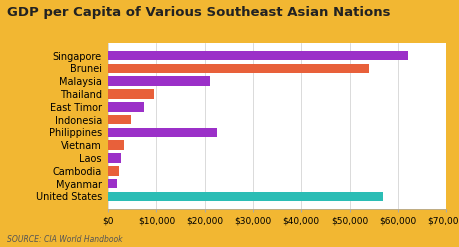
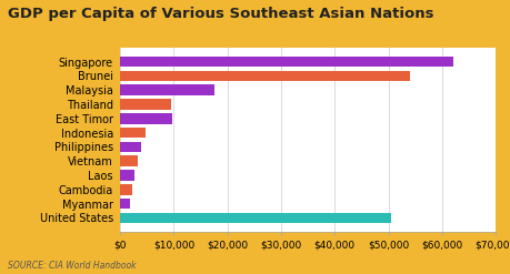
Malaysia: $21,000 -> $17,500
East Timor: $7,500 -> $9,800
Philippines: $22,500 -> $3,900
United States: $57,000 -> $50,500
